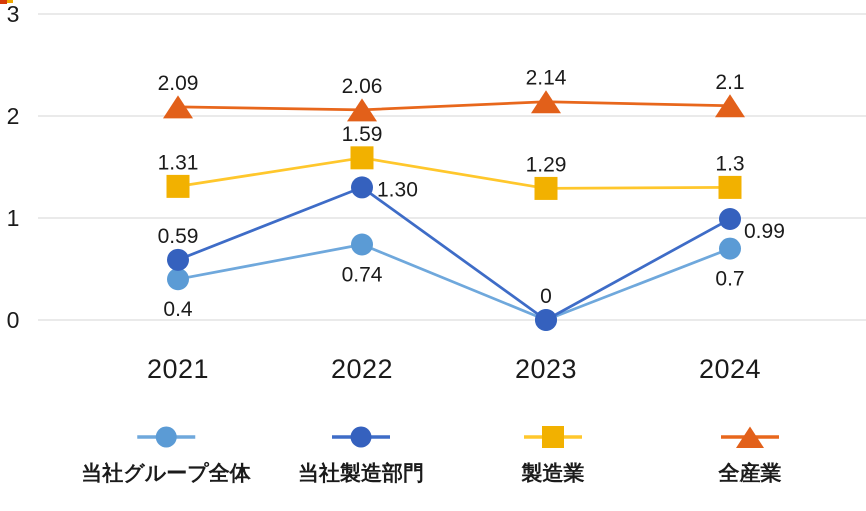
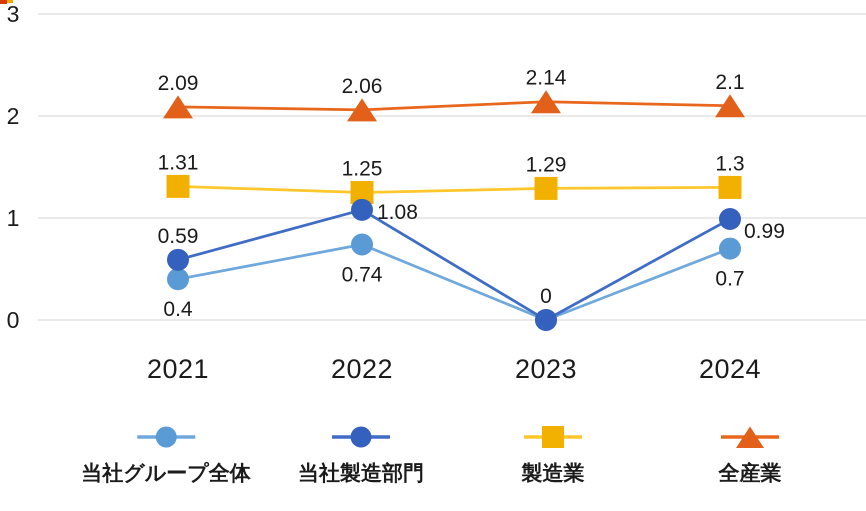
当社製造部門/2022: 1.30 -> 1.08
製造業/2022: 1.59 -> 1.25
